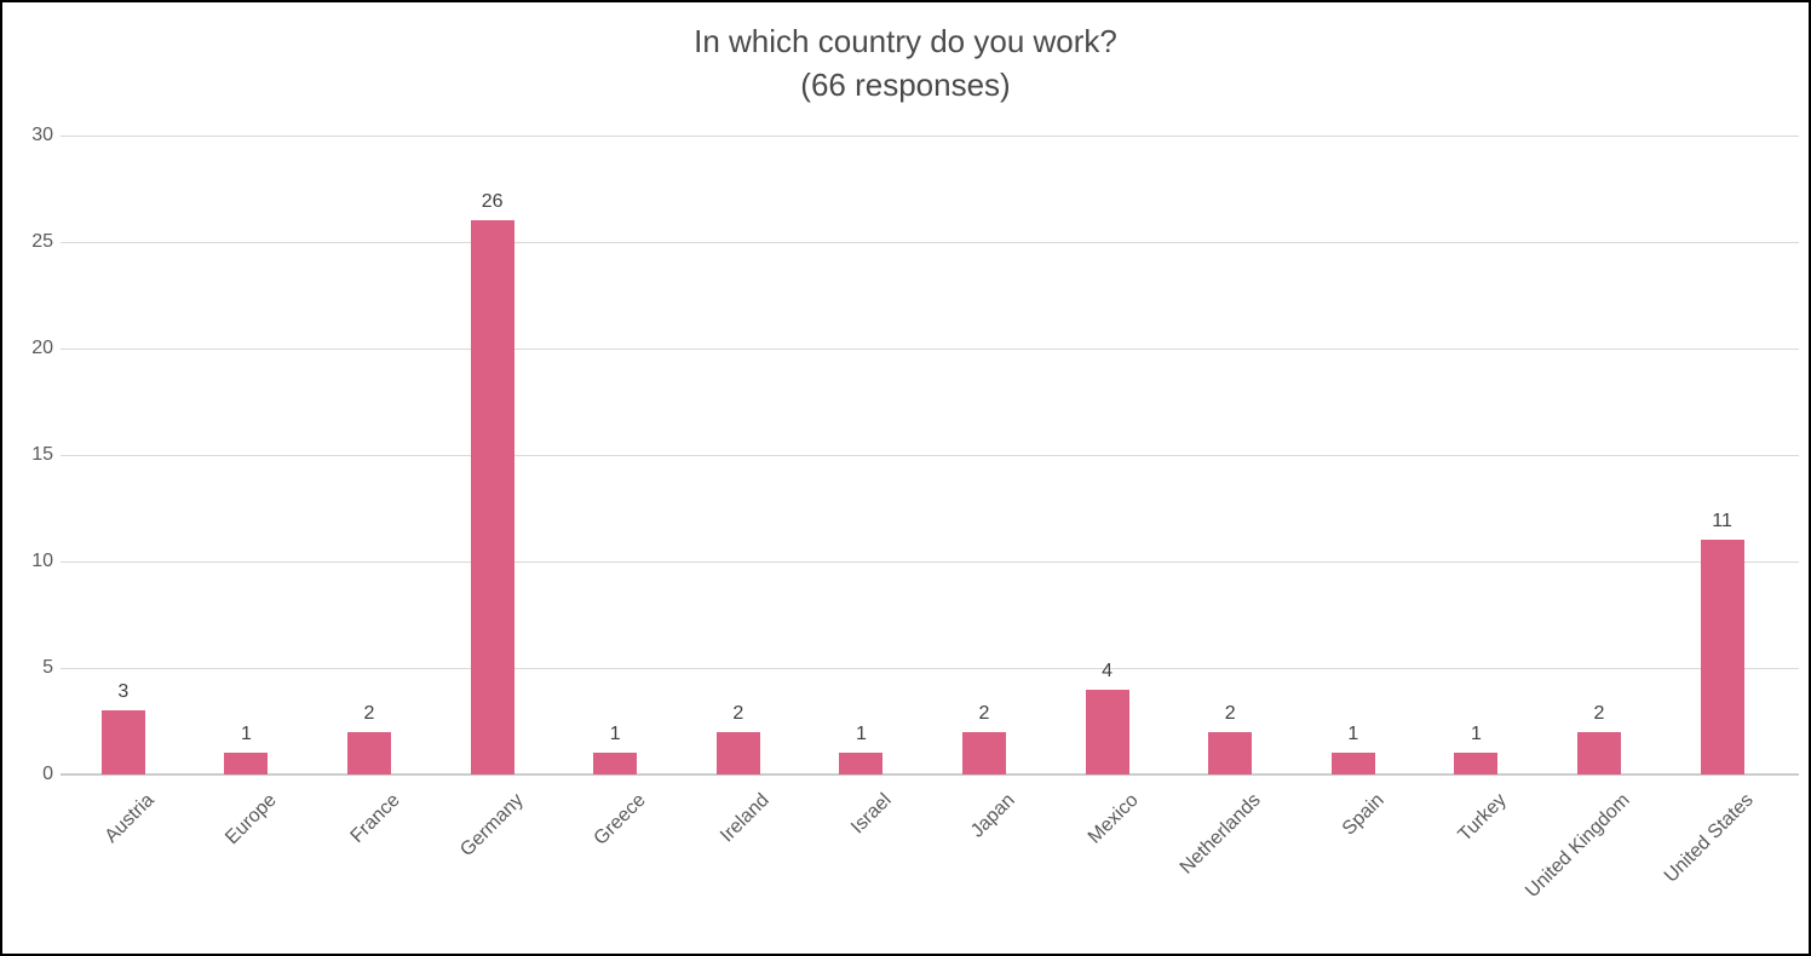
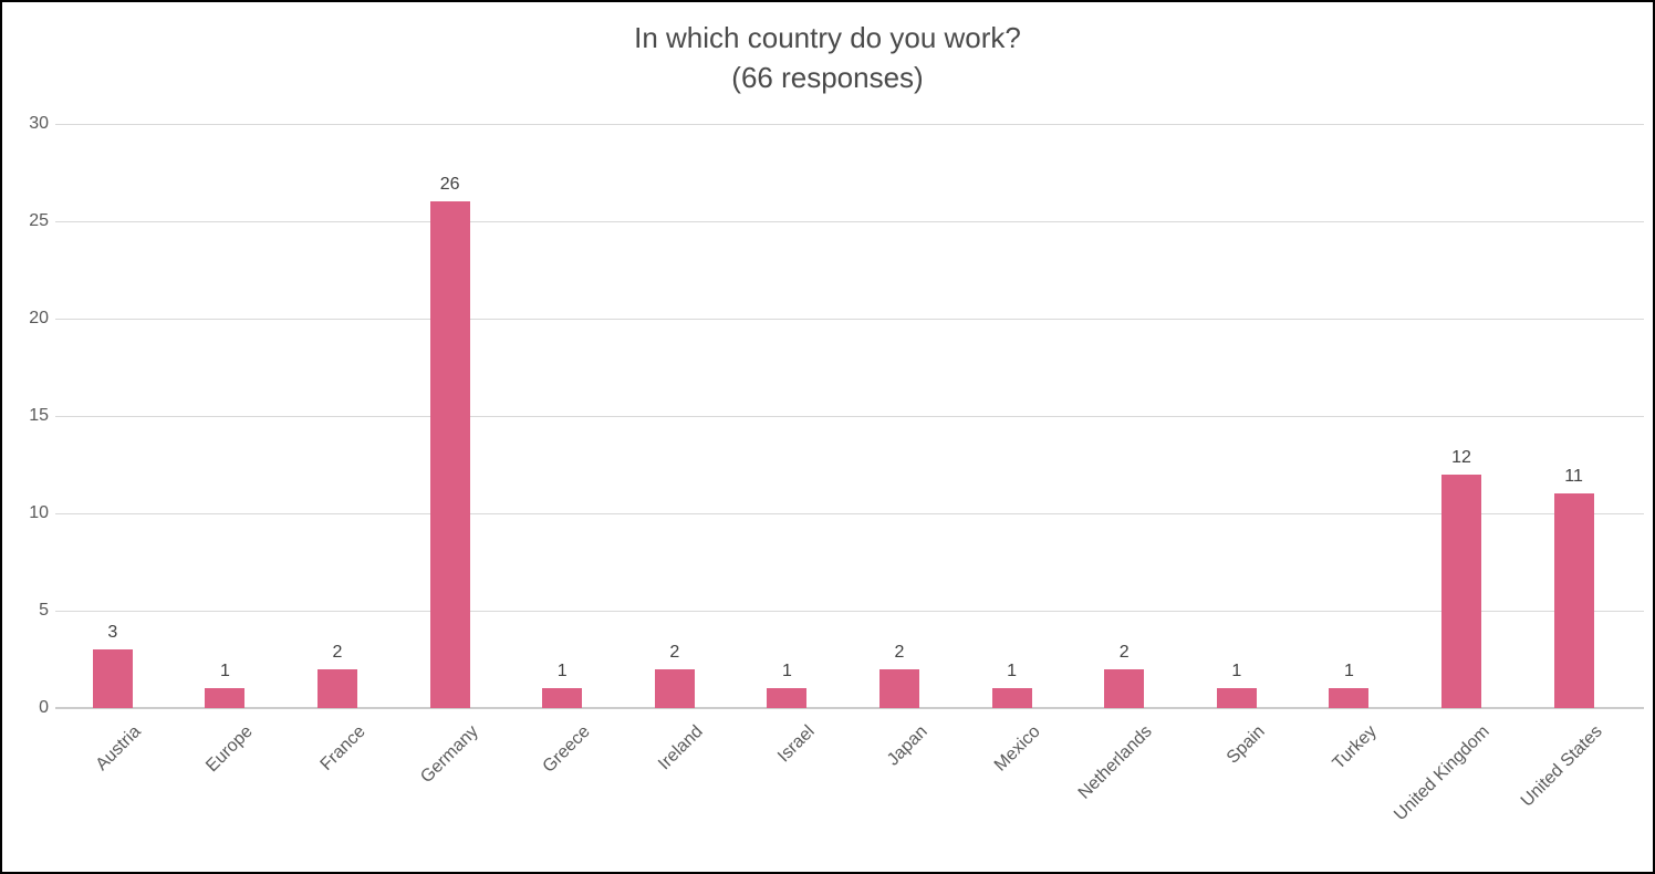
Mexico: 4 -> 1
United Kingdom: 2 -> 12
